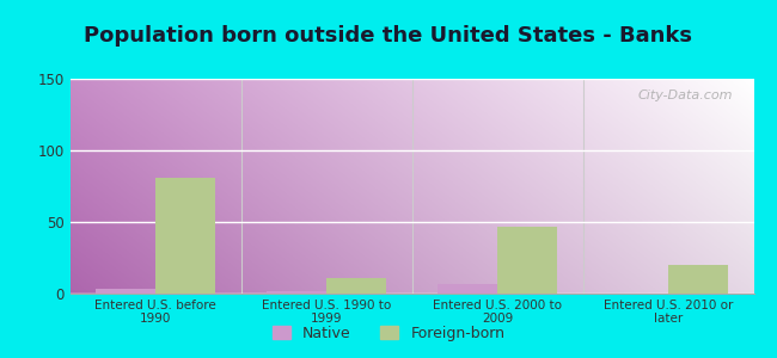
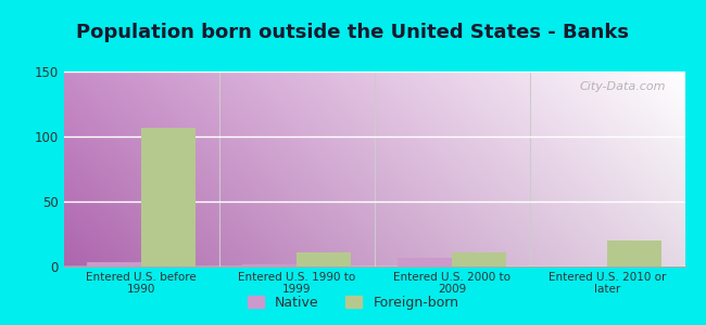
Foreign-born/Entered U.S. before 1990: 81 -> 107
Foreign-born/Entered U.S. 2000 to 2009: 47 -> 11
